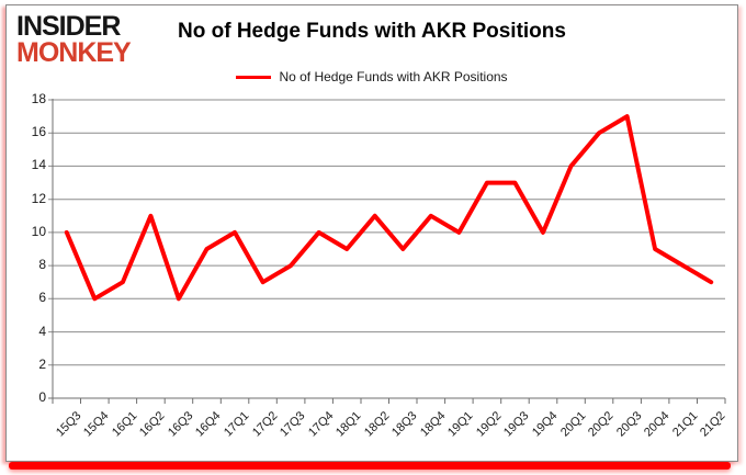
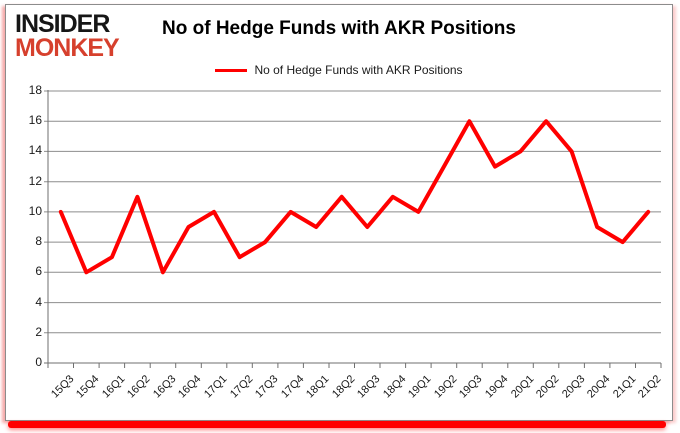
19Q3: 13 -> 16
19Q4: 10 -> 13
20Q3: 17 -> 14
21Q2: 7 -> 10
